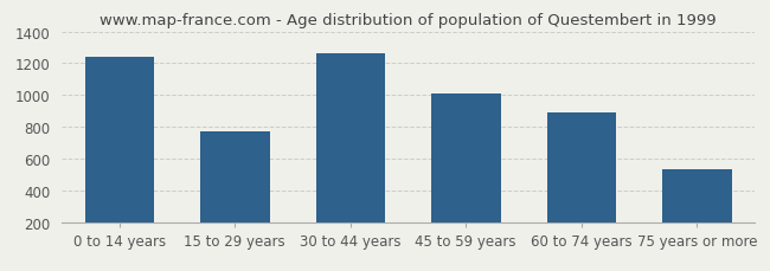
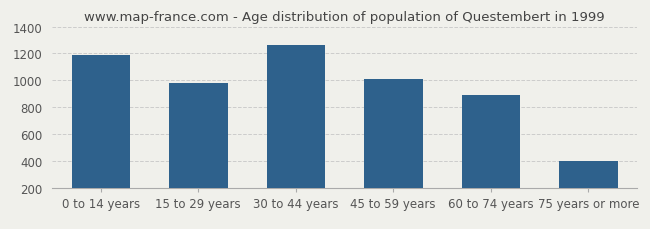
0 to 14 years: 1240 -> 1180
15 to 29 years: 770 -> 980
75 years or more: 530 -> 400
